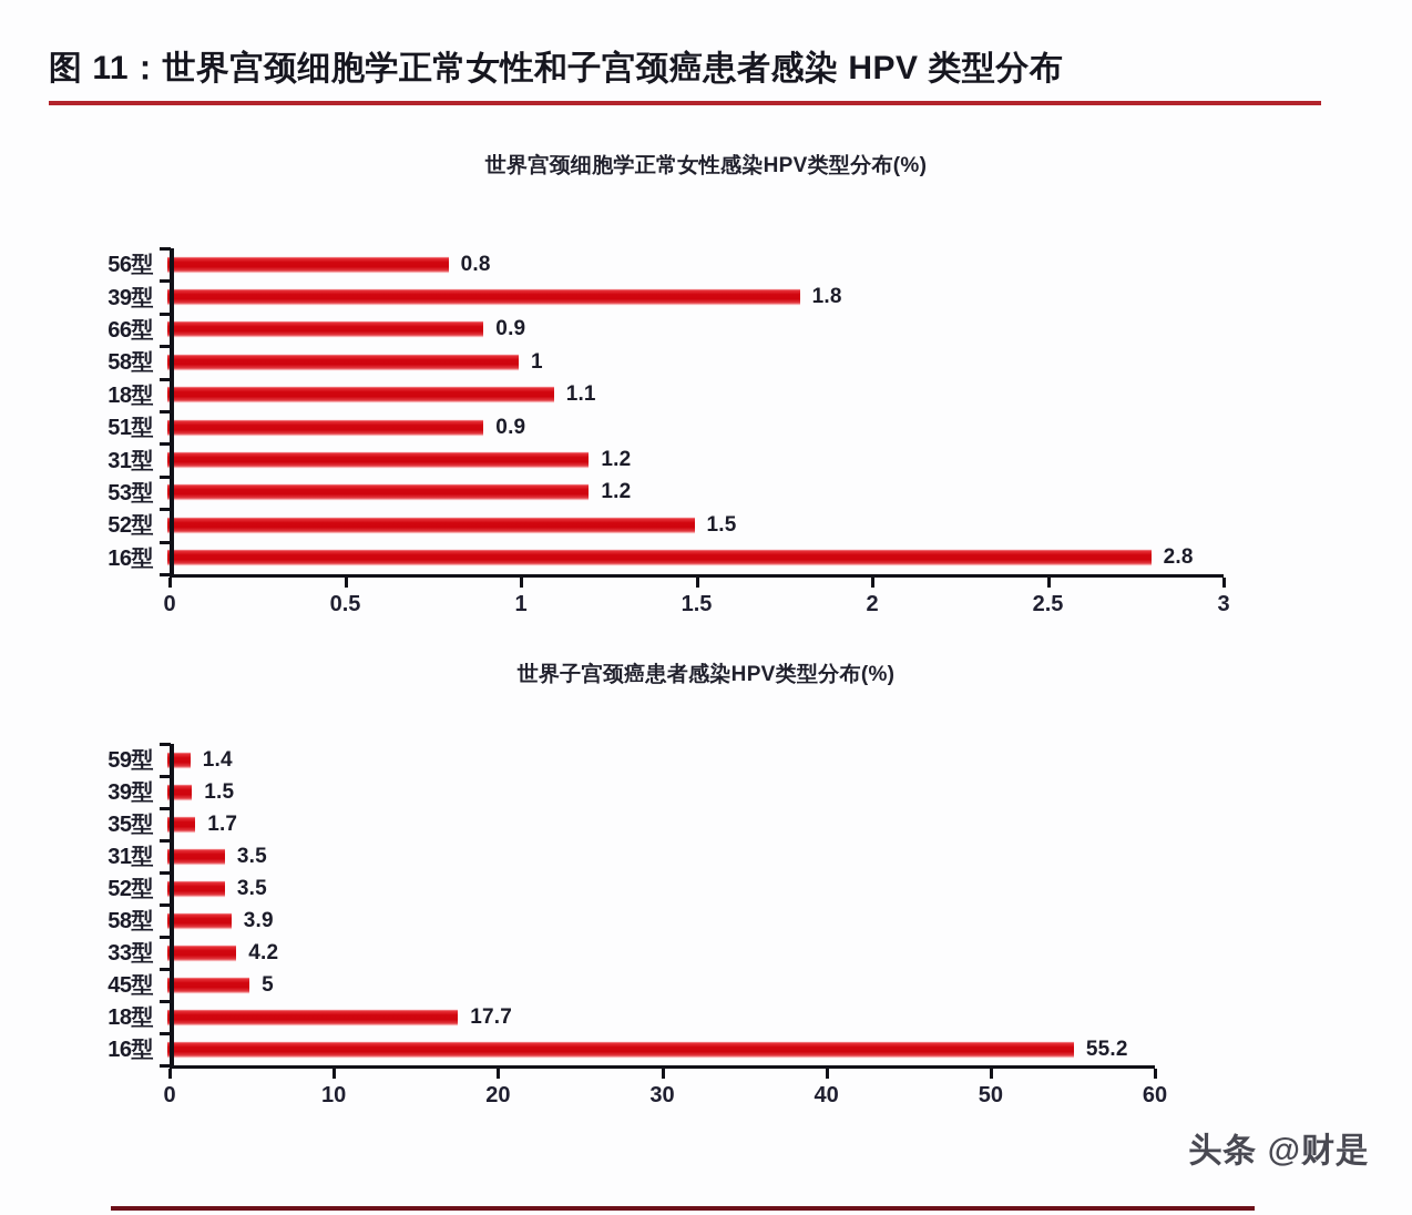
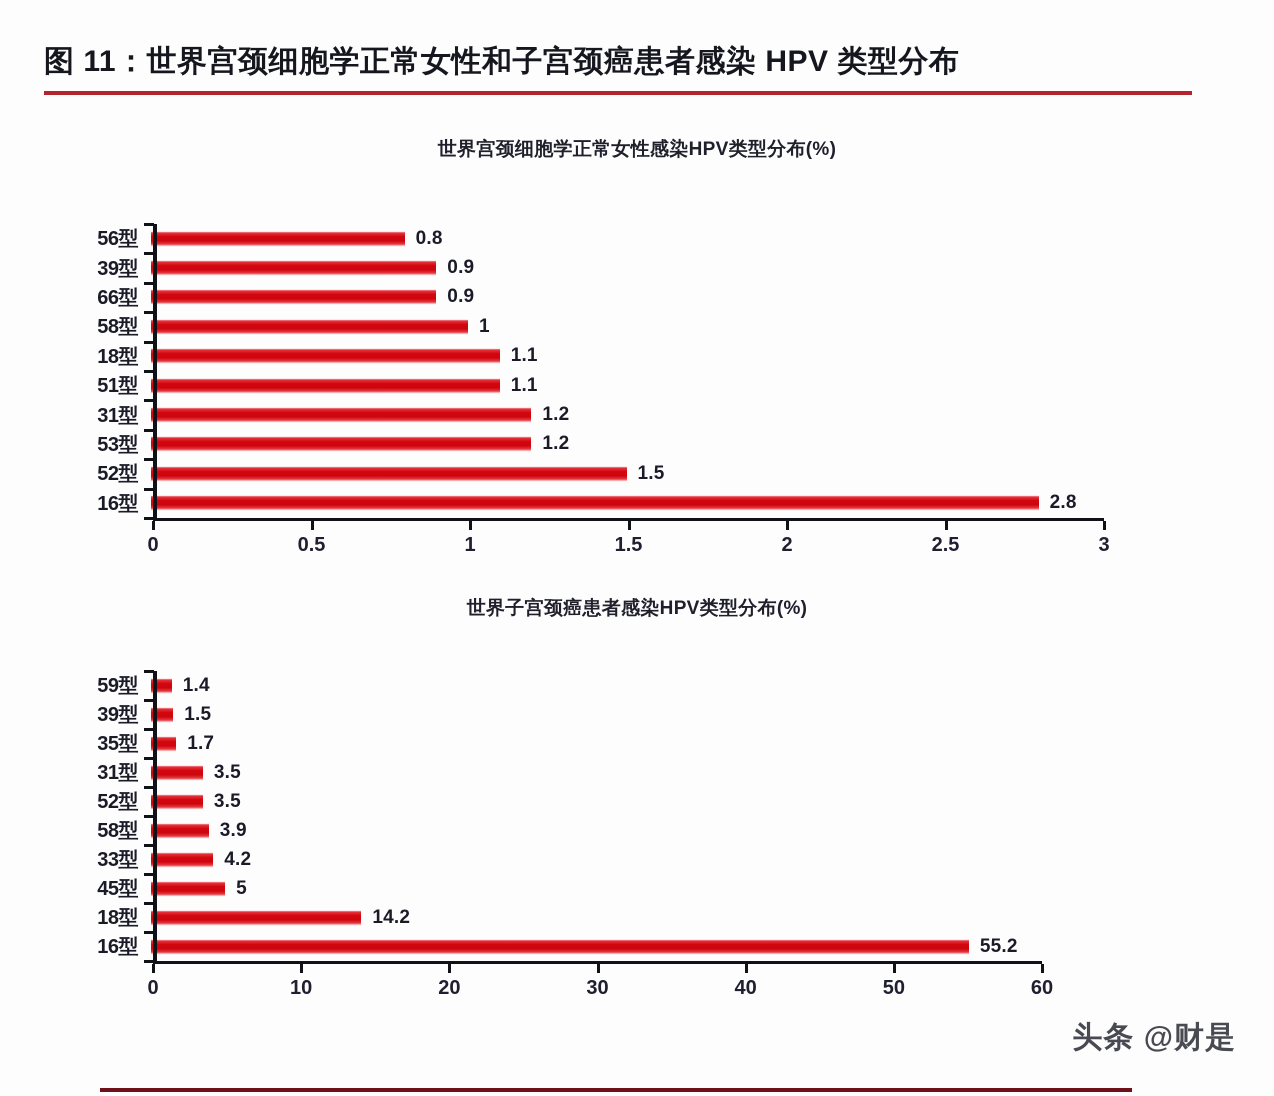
世界宫颈细胞学正常女性感染HPV类型分布(%)/39型: 1.8 -> 0.9
世界宫颈细胞学正常女性感染HPV类型分布(%)/51型: 0.9 -> 1.1
世界子宫颈癌患者感染HPV类型分布(%)/18型: 17.7 -> 14.2
